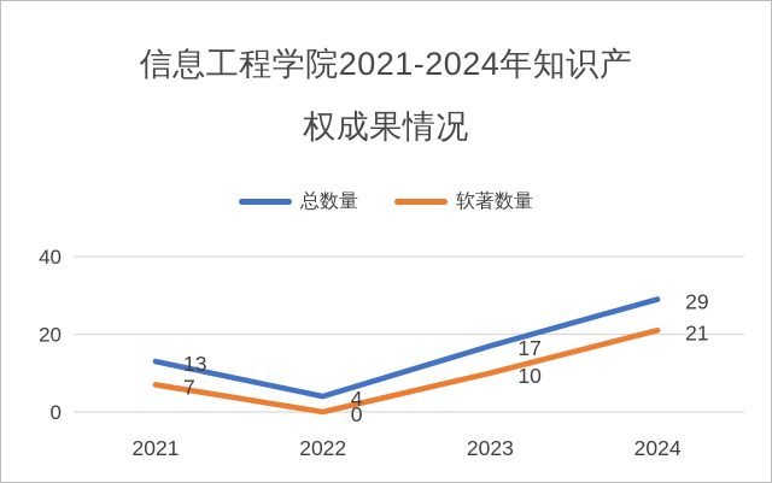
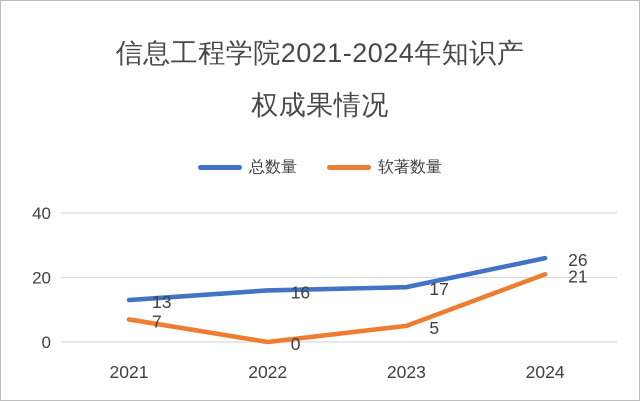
总数量/2022: 4 -> 16
软著数量/2023: 10 -> 5
总数量/2024: 29 -> 26
